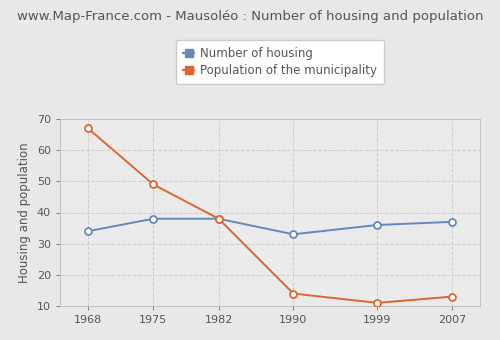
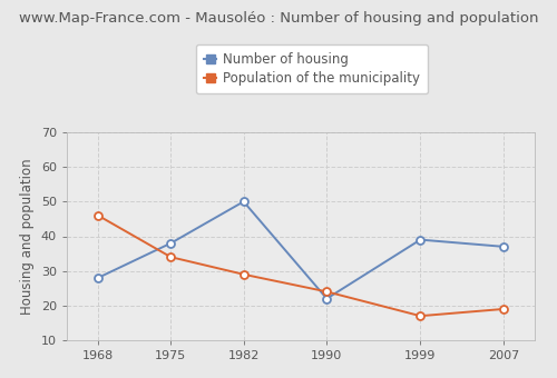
Number of housing/1968: 34 -> 28
Population of the municipality/1968: 67 -> 46
Population of the municipality/1975: 49 -> 34
Number of housing/1982: 38 -> 50
Population of the municipality/1982: 38 -> 29
Number of housing/1990: 33 -> 22
Population of the municipality/1990: 14 -> 24
Number of housing/1999: 36 -> 39
Population of the municipality/1999: 11 -> 17
Population of the municipality/2007: 13 -> 19
